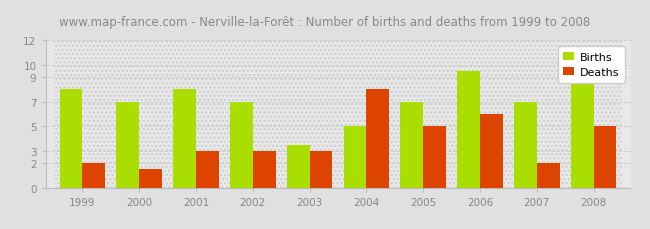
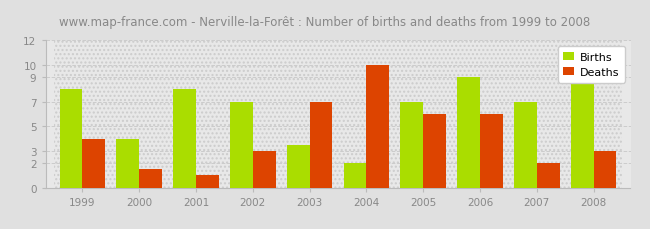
Deaths/1999: 2.0 -> 4.0
Births/2000: 7.0 -> 4.0
Deaths/2001: 3.0 -> 1.0
Deaths/2003: 3.0 -> 7.0
Births/2004: 5.0 -> 2.0
Deaths/2004: 8.0 -> 10.0
Deaths/2005: 5.0 -> 6.0
Births/2006: 9.5 -> 9.0
Deaths/2008: 5.0 -> 3.0
